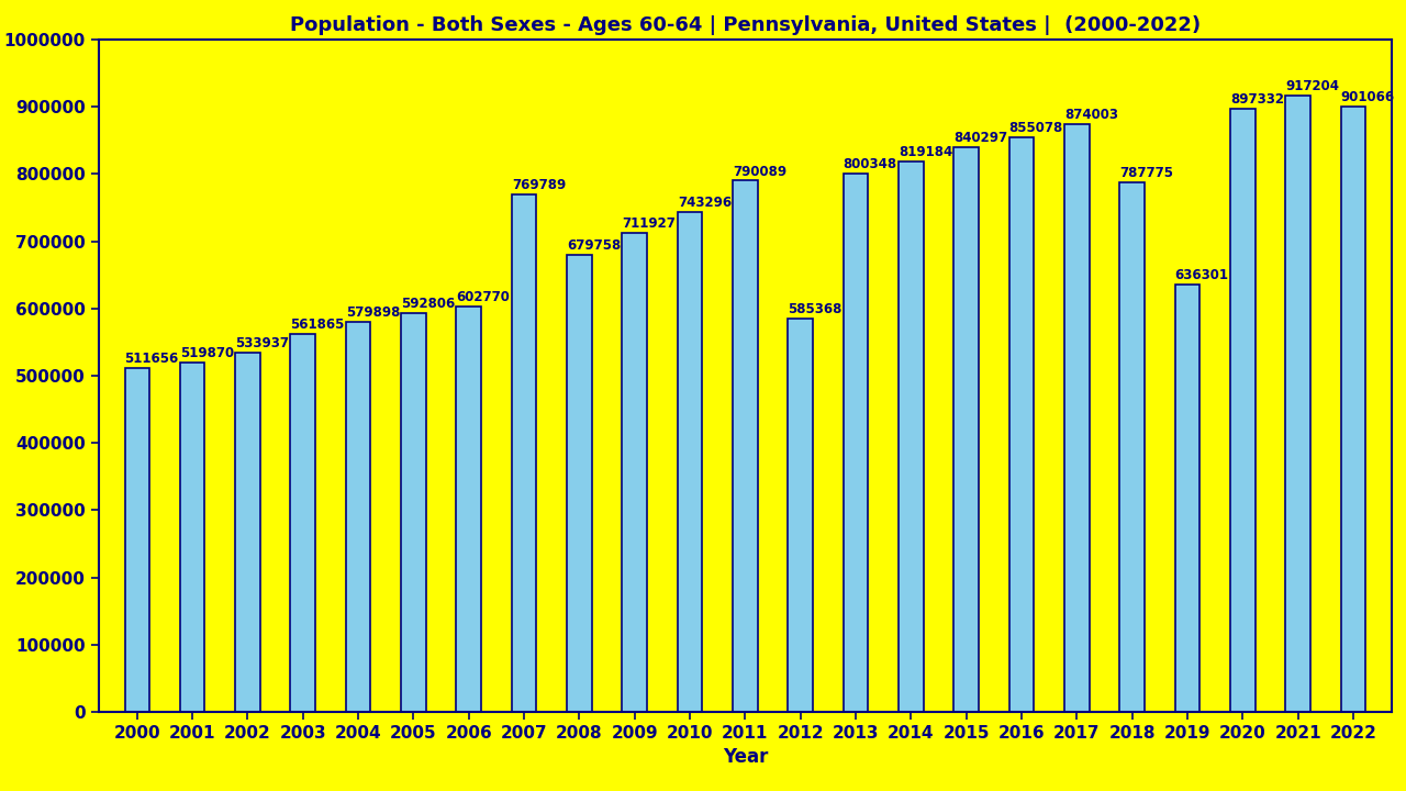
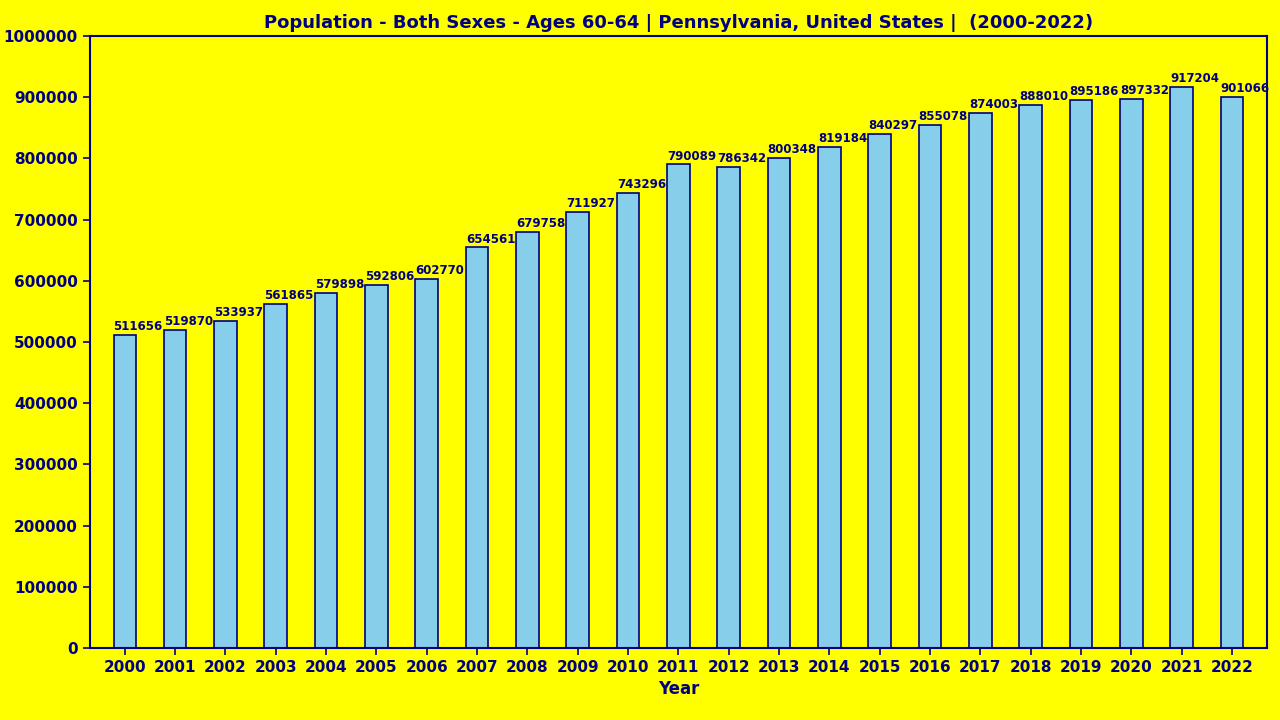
2007: 769789 -> 654561
2012: 585368 -> 786342
2018: 787775 -> 888010
2019: 636301 -> 895186
